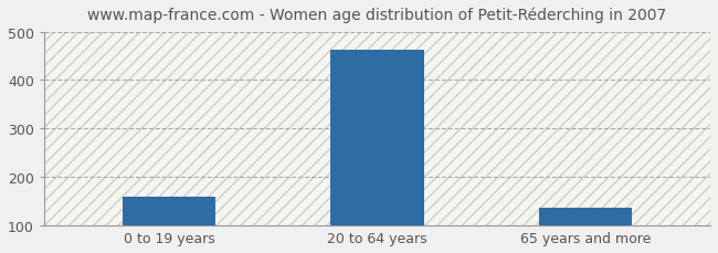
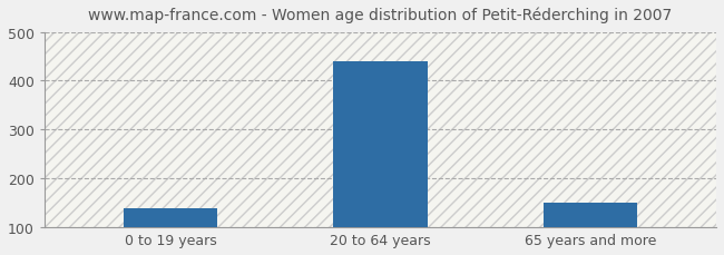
0 to 19 years: 160 -> 140
20 to 64 years: 463 -> 440
65 years and more: 138 -> 150
